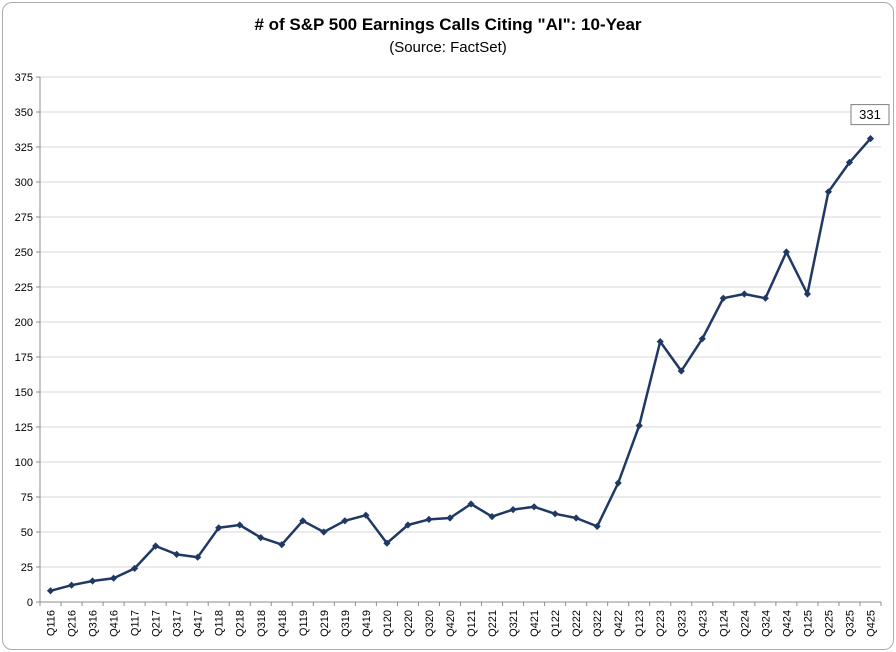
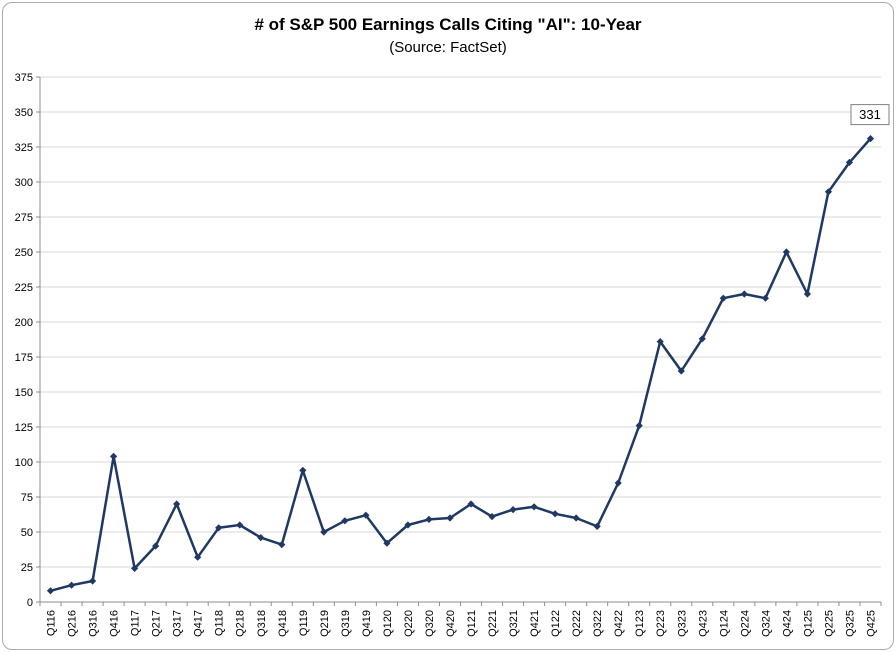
Q416: 17 -> 104
Q317: 34 -> 70
Q119: 58 -> 94
